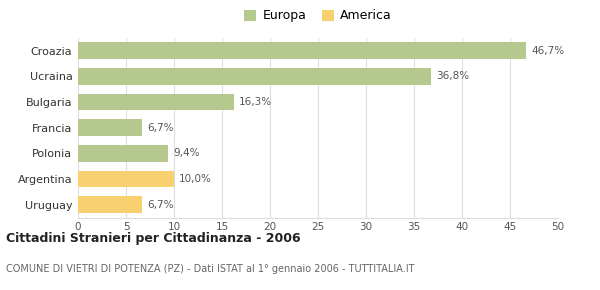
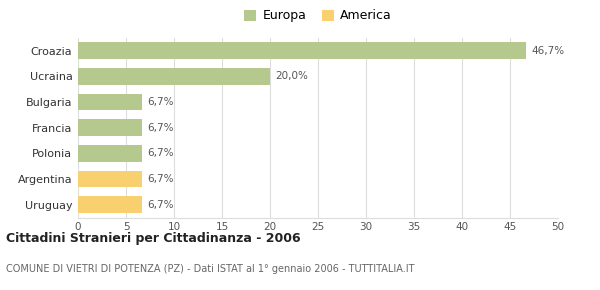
Ucraina: 36,8% -> 20,0%
Bulgaria: 16,3% -> 6,7%
Polonia: 9,4% -> 6,7%
Argentina: 10,0% -> 6,7%
